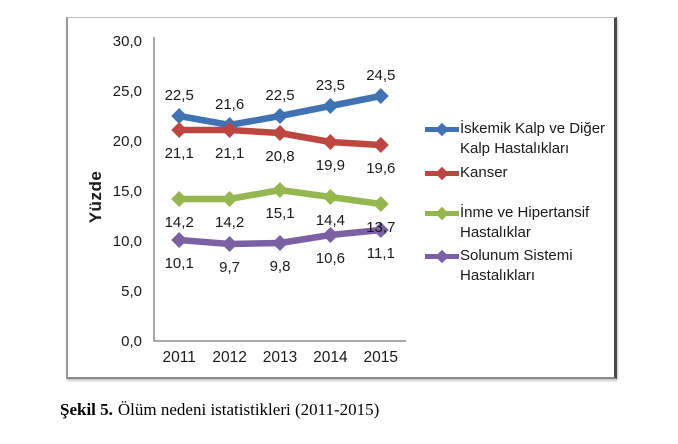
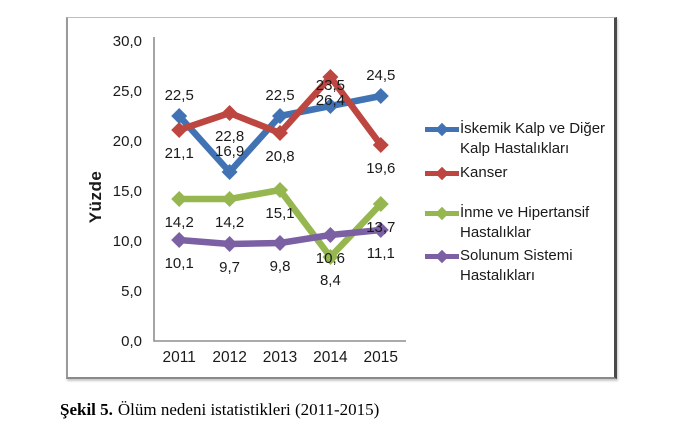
İskemik Kalp ve Diğer Kalp Hastalıkları/2012: 21,6 -> 16,9
Kanser/2012: 21,1 -> 22,8
Kanser/2014: 19,9 -> 26,4
İnme ve Hipertansif Hastalıklar/2014: 14,4 -> 8,4
